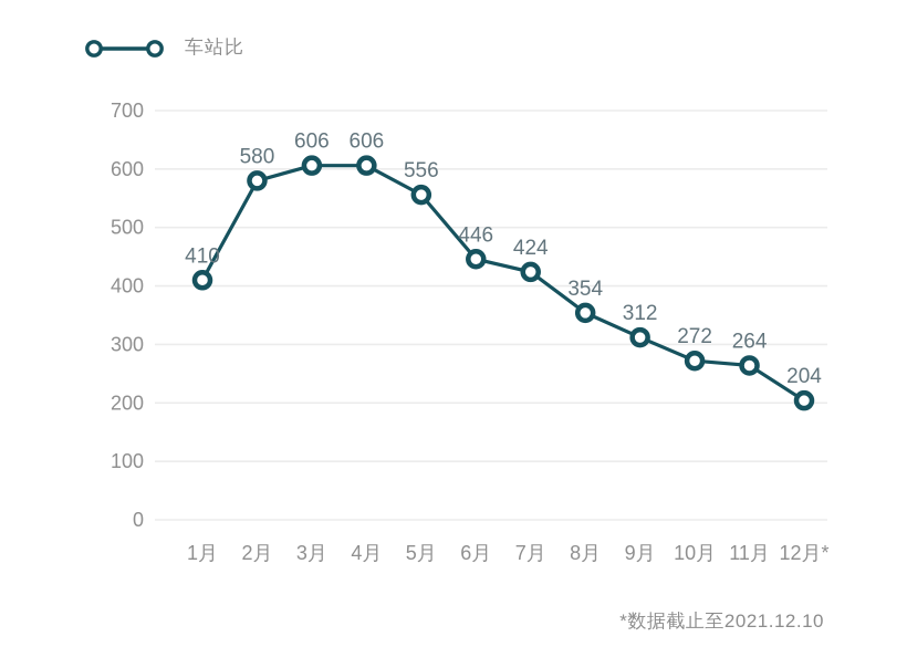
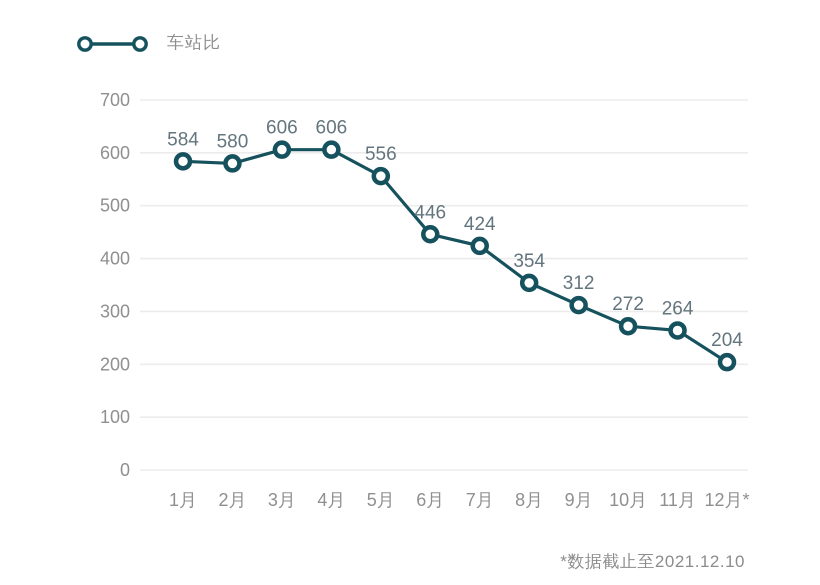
1月: 410 -> 584
